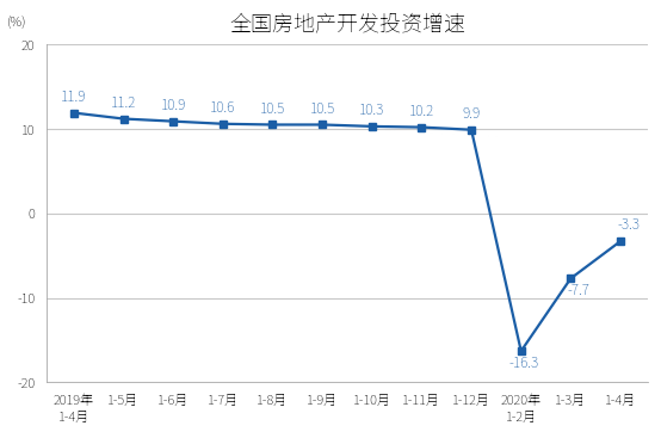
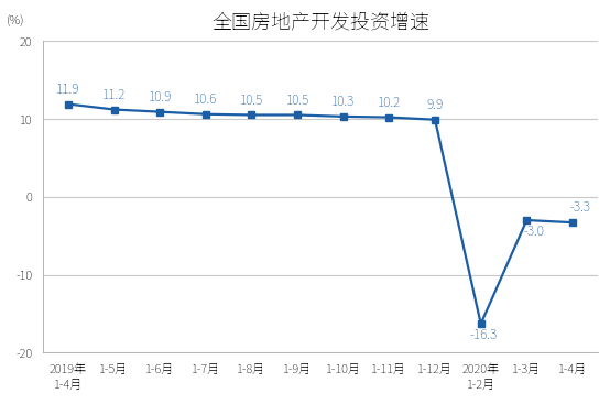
1-3月: -7.7 -> -3.0
